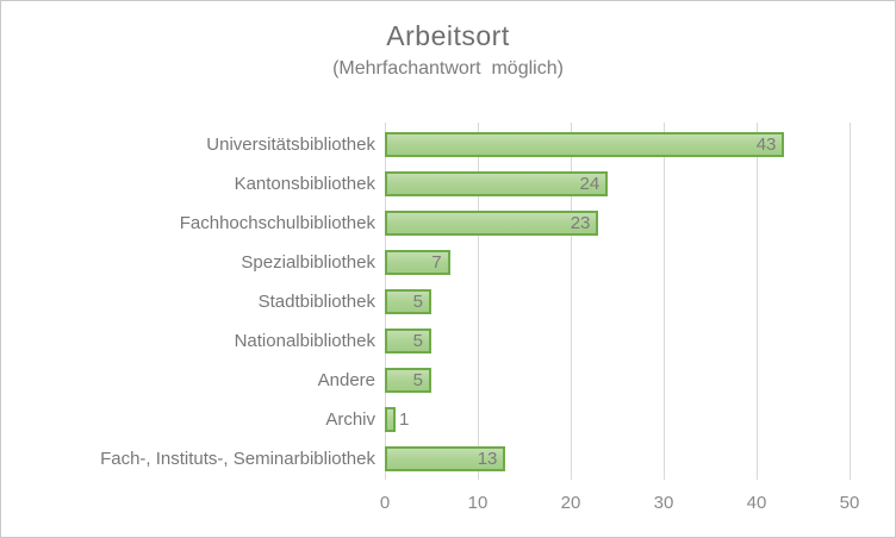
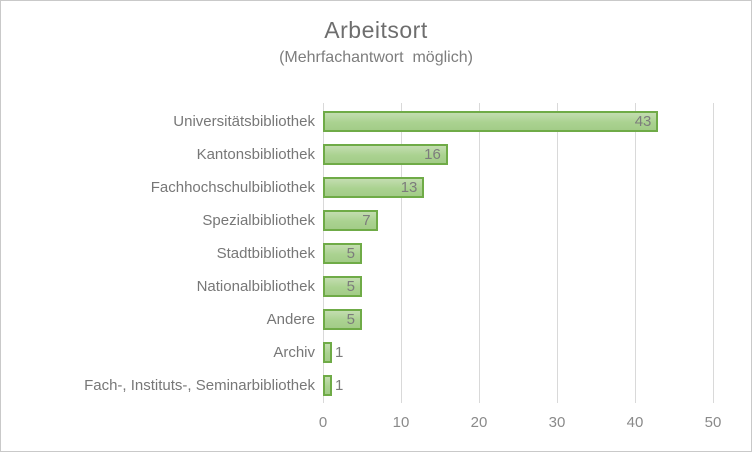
Kantonsbibliothek: 24 -> 16
Fachhochschulbibliothek: 23 -> 13
Fach-, Instituts-, Seminarbibliothek: 13 -> 1
